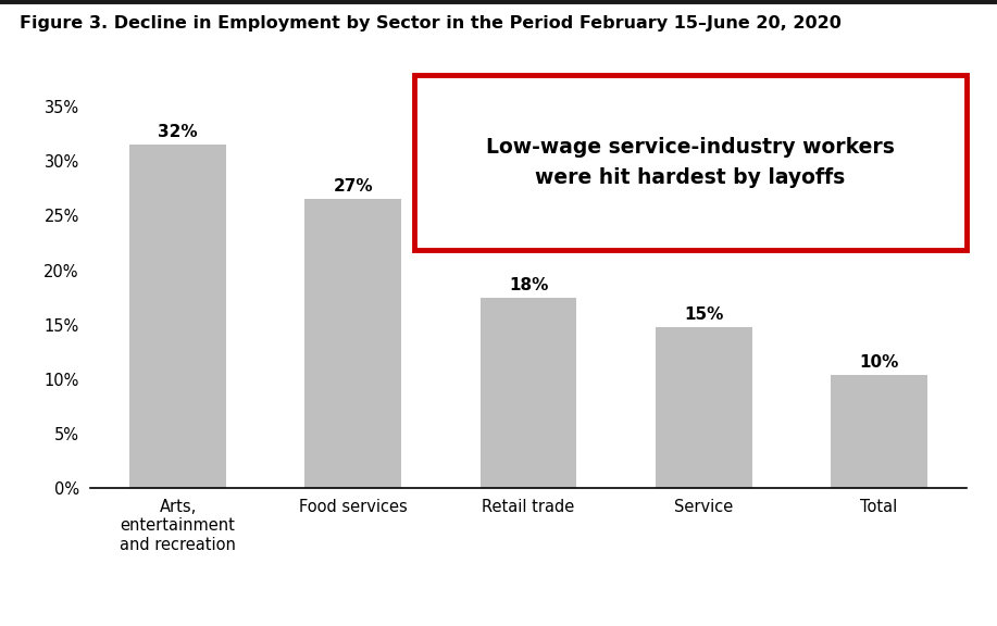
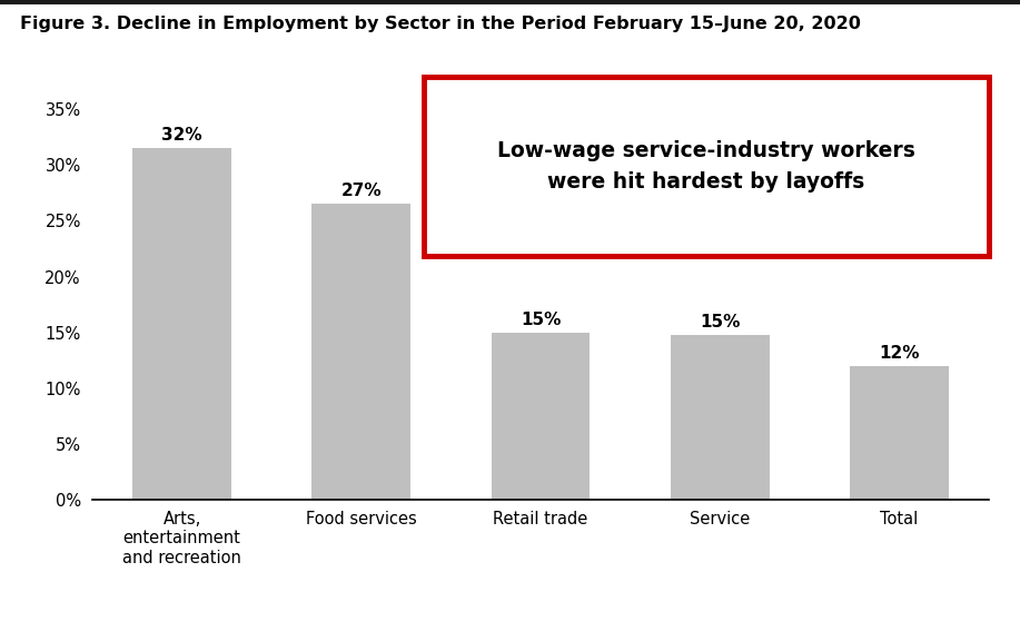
Retail trade: 18% -> 15%
Total: 10% -> 12%
